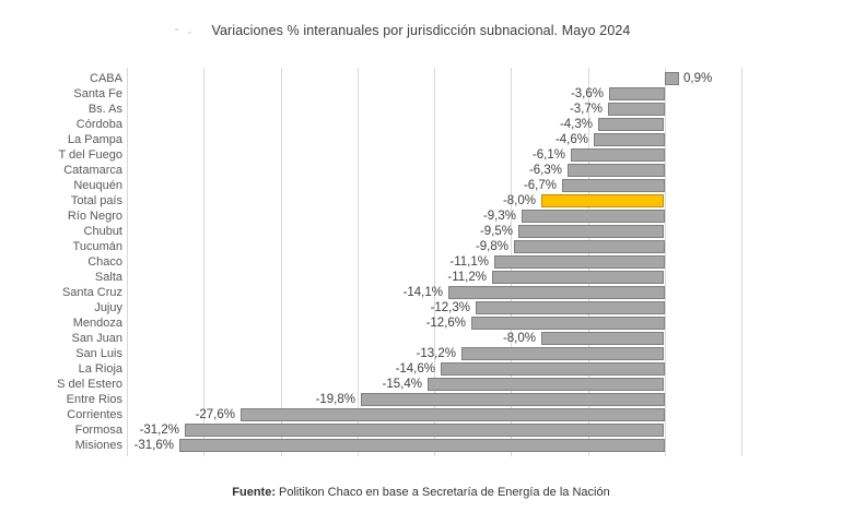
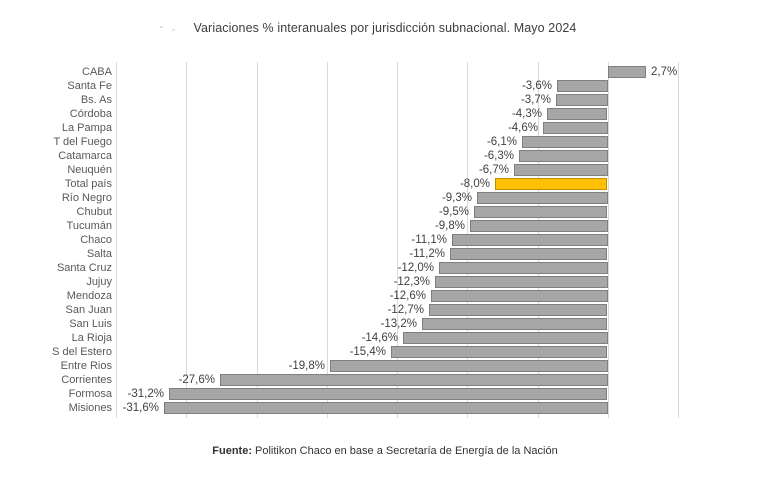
CABA: 0,9% -> 2,7%
Santa Cruz: -14,1% -> -12,0%
San Juan: -8,0% -> -12,7%
